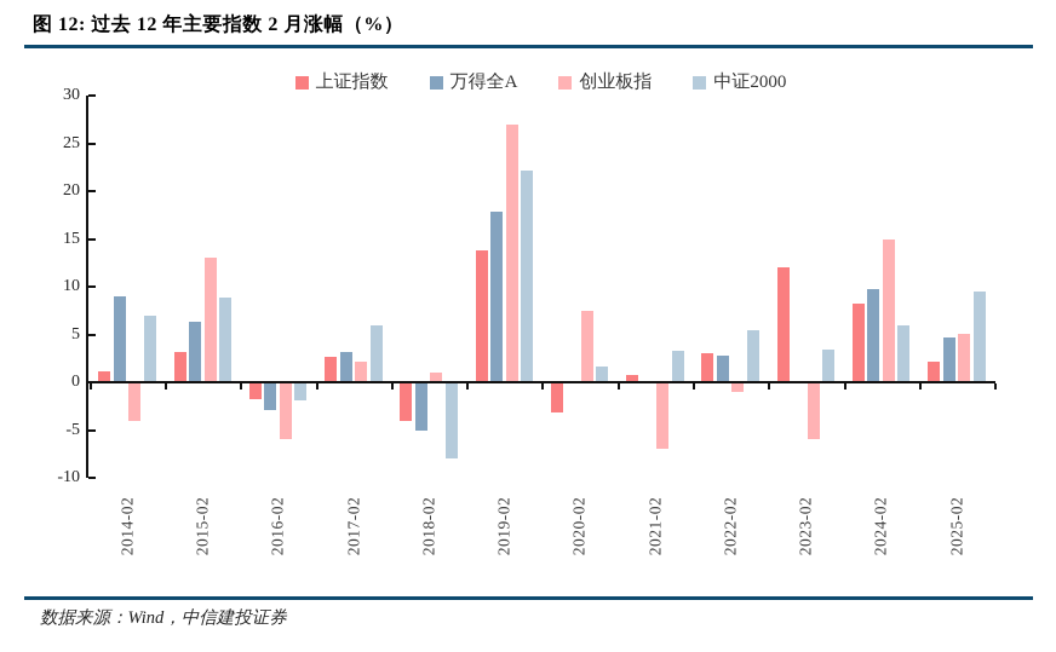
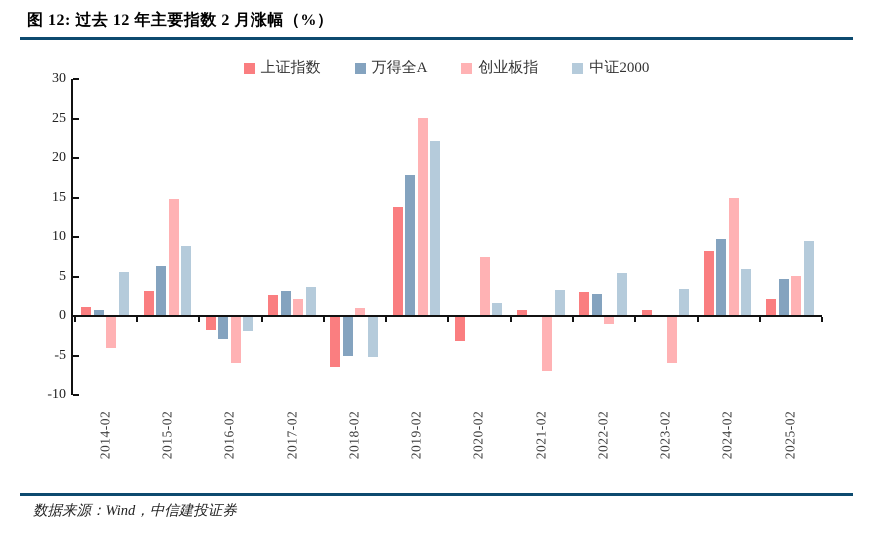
万得全A/2014-02: 9 -> 1
中证2000/2014-02: 7 -> 6
创业板指/2015-02: 13 -> 15
中证2000/2017-02: 6 -> 4
上证指数/2018-02: -4 -> -6
中证2000/2018-02: -8 -> -5
创业板指/2019-02: 27 -> 25
上证指数/2023-02: 12 -> 1
